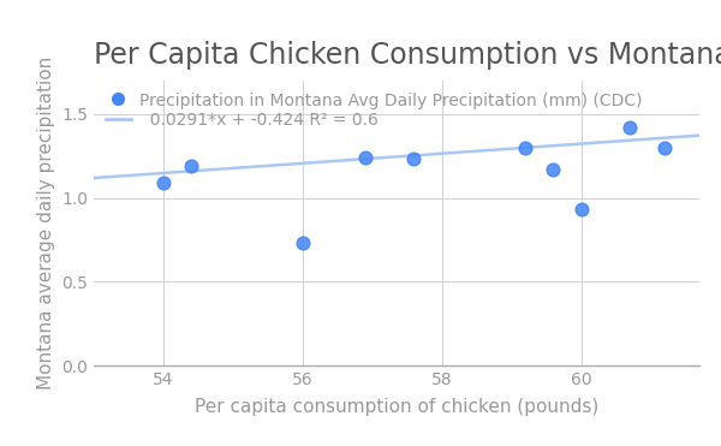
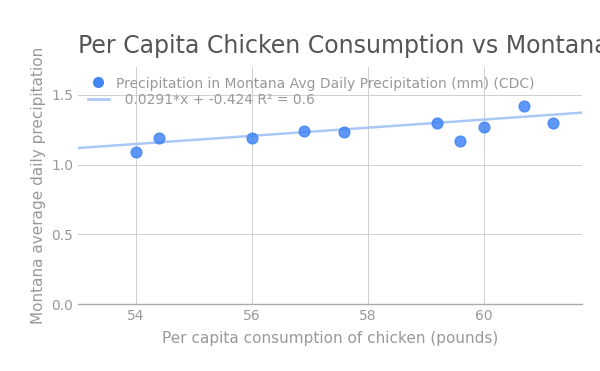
Precipitation in Montana Avg Daily Precipitation (mm) (CDC)/56: 0.73 -> 1.19
Precipitation in Montana Avg Daily Precipitation (mm) (CDC)/60: 0.93 -> 1.27
